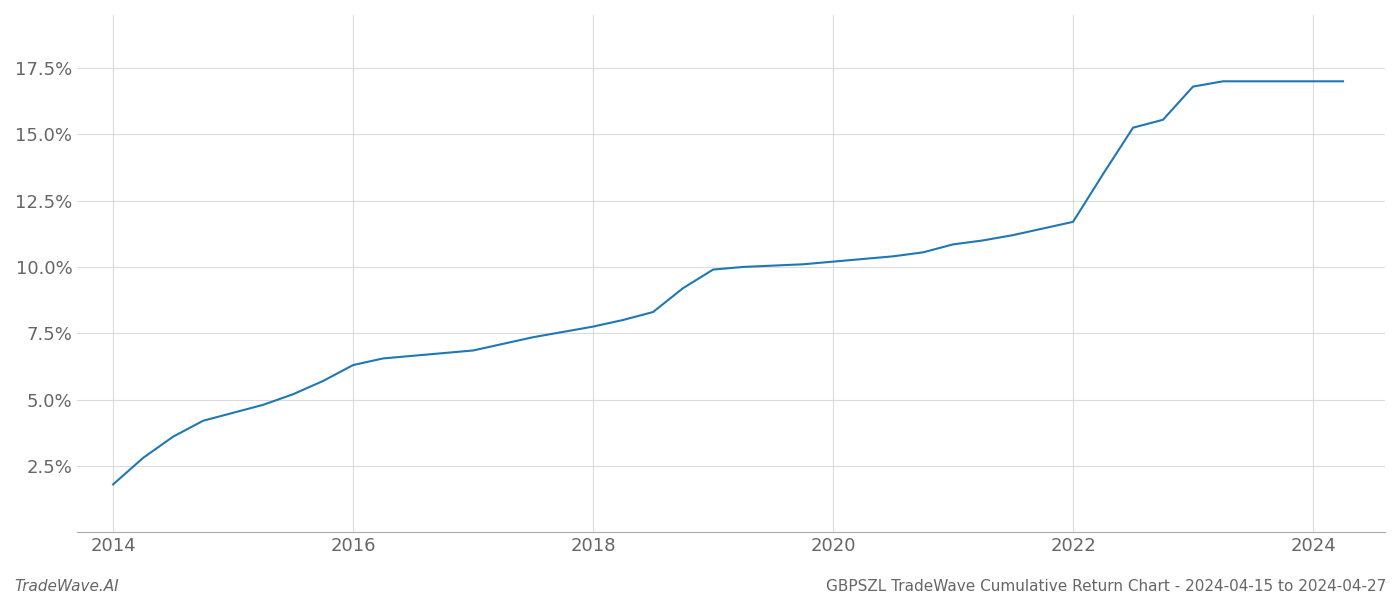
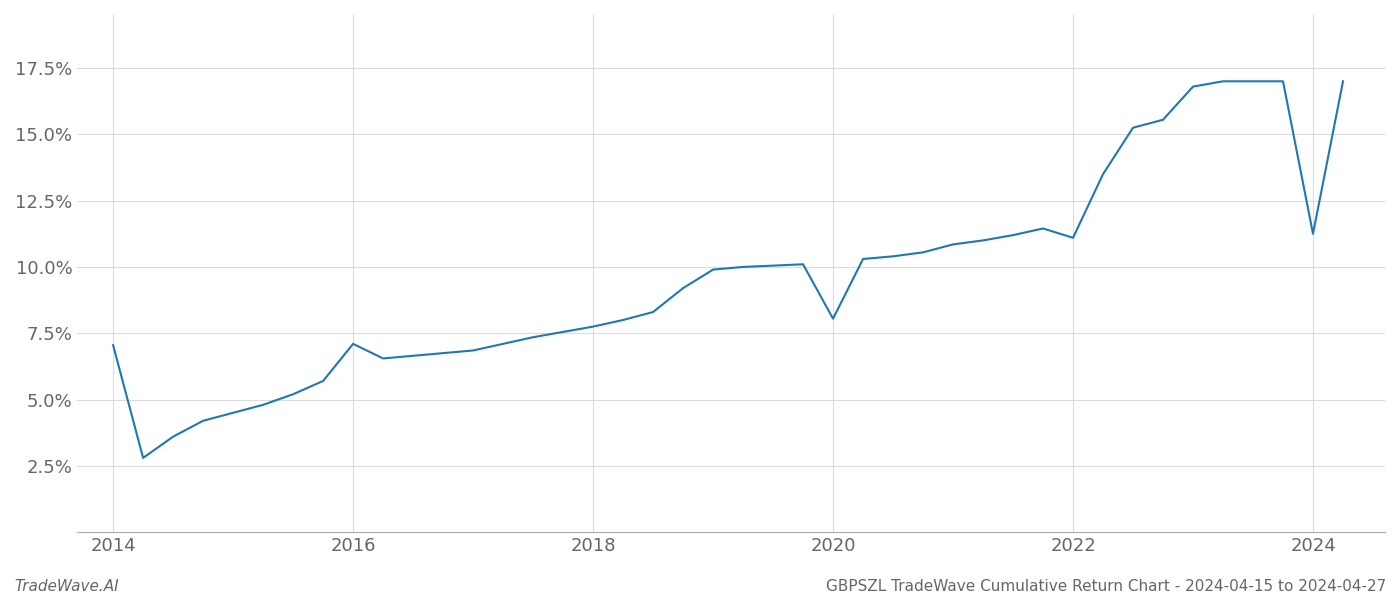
2014: 1.80% -> 7.05%
2016: 6.30% -> 7.10%
2020: 10.20% -> 8.05%
2022: 11.70% -> 11.10%
2024: 17.00% -> 11.25%
